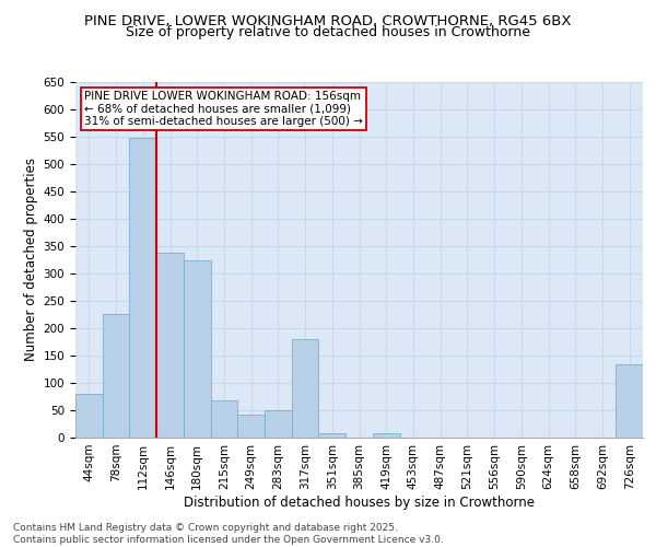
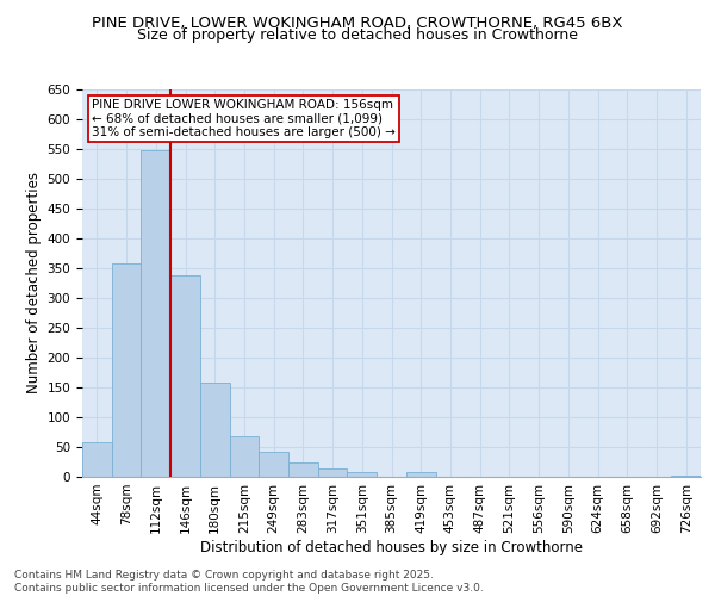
44sqm: 80 -> 58
78sqm: 226 -> 357
180sqm: 324 -> 158
283sqm: 50 -> 24
317sqm: 180 -> 15
726sqm: 134 -> 3
